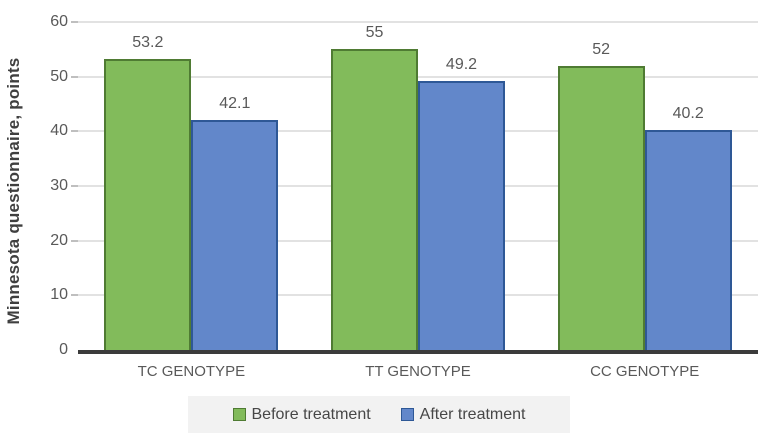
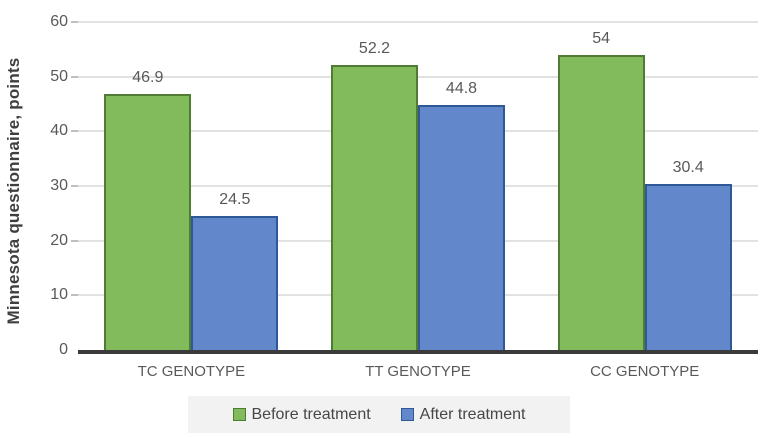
Before treatment/TC GENOTYPE: 53.2 -> 46.9
After treatment/TC GENOTYPE: 42.1 -> 24.5
Before treatment/TT GENOTYPE: 55 -> 52.2
After treatment/TT GENOTYPE: 49.2 -> 44.8
Before treatment/CC GENOTYPE: 52 -> 54
After treatment/CC GENOTYPE: 40.2 -> 30.4
